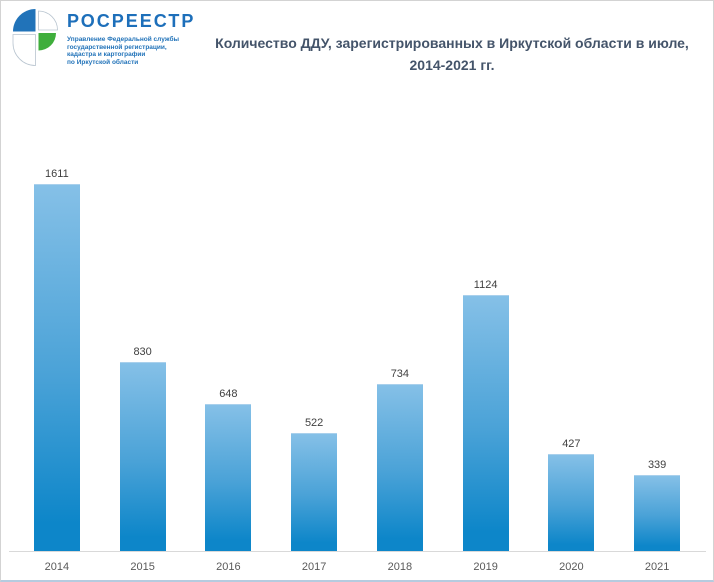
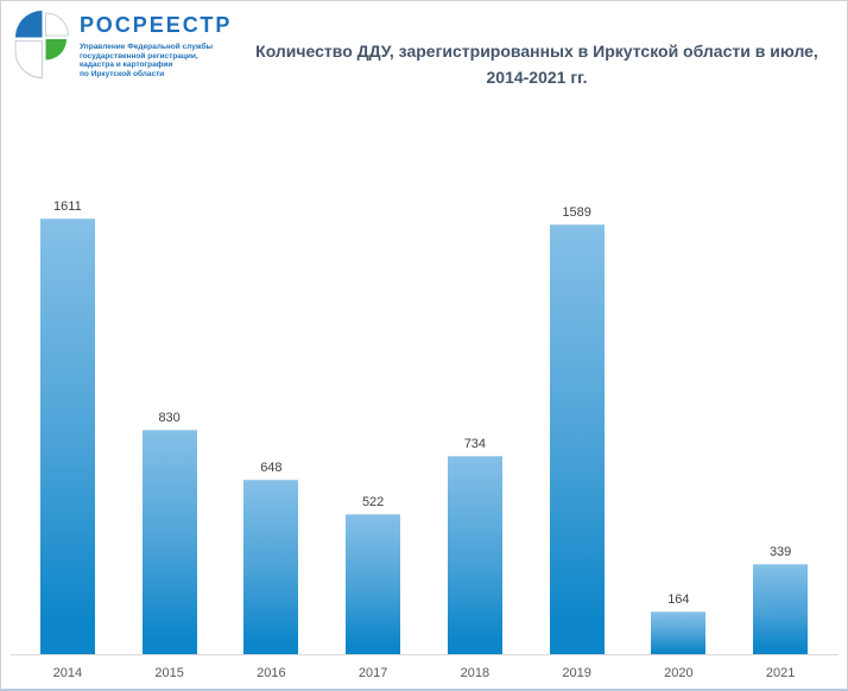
2019: 1124 -> 1589
2020: 427 -> 164
